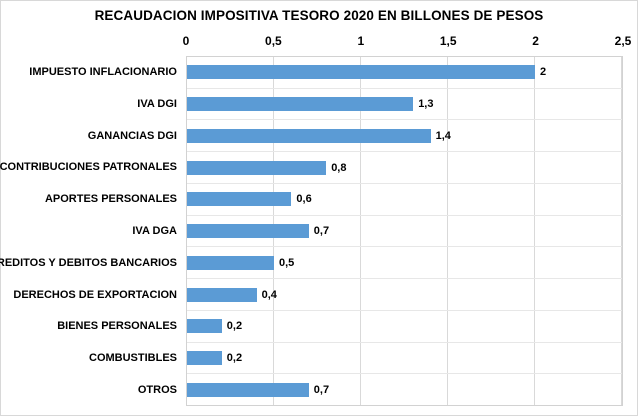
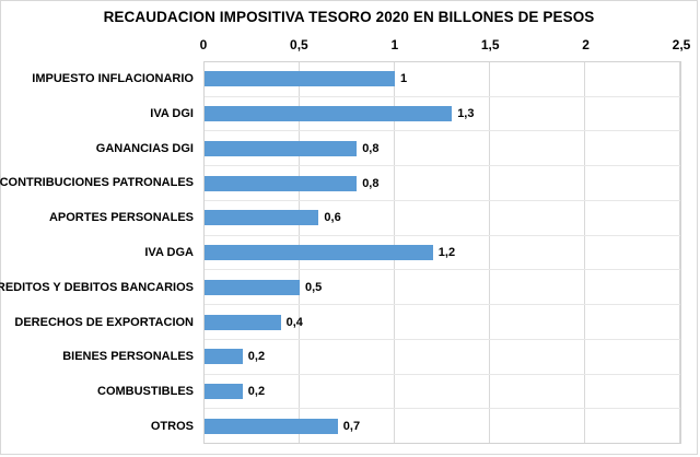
IMPUESTO INFLACIONARIO: 2 -> 1
GANANCIAS DGI: 1,4 -> 0,8
IVA DGA: 0,7 -> 1,2
